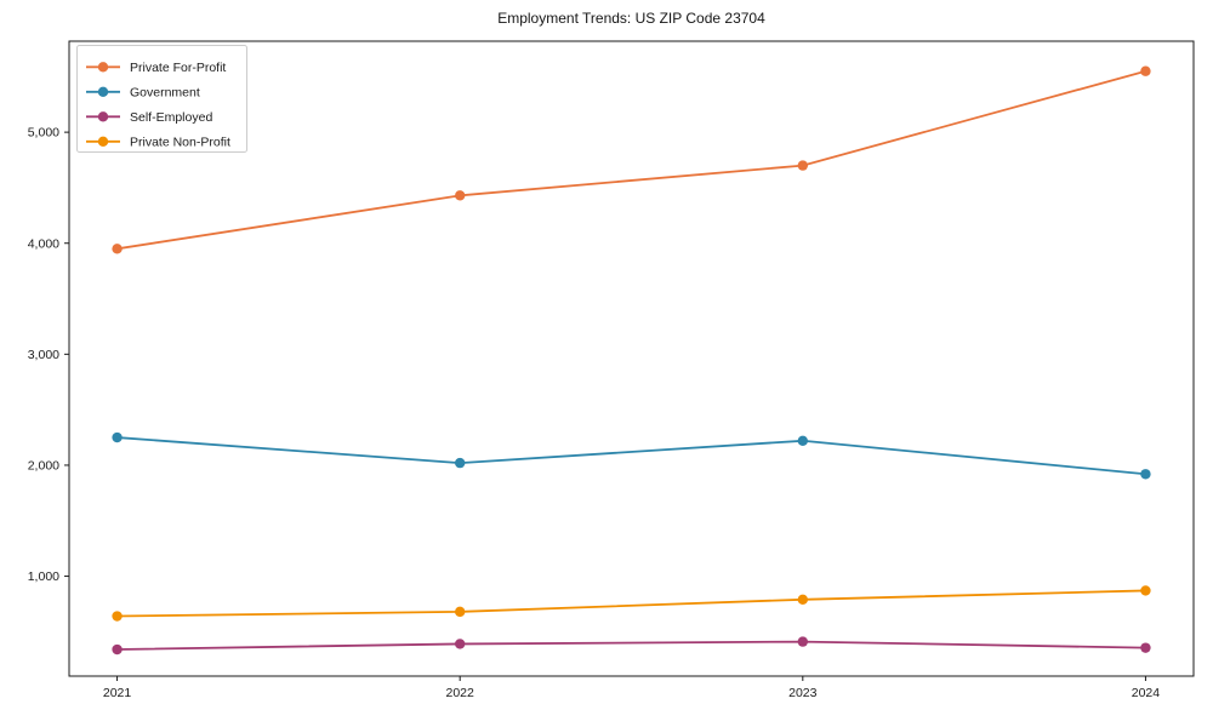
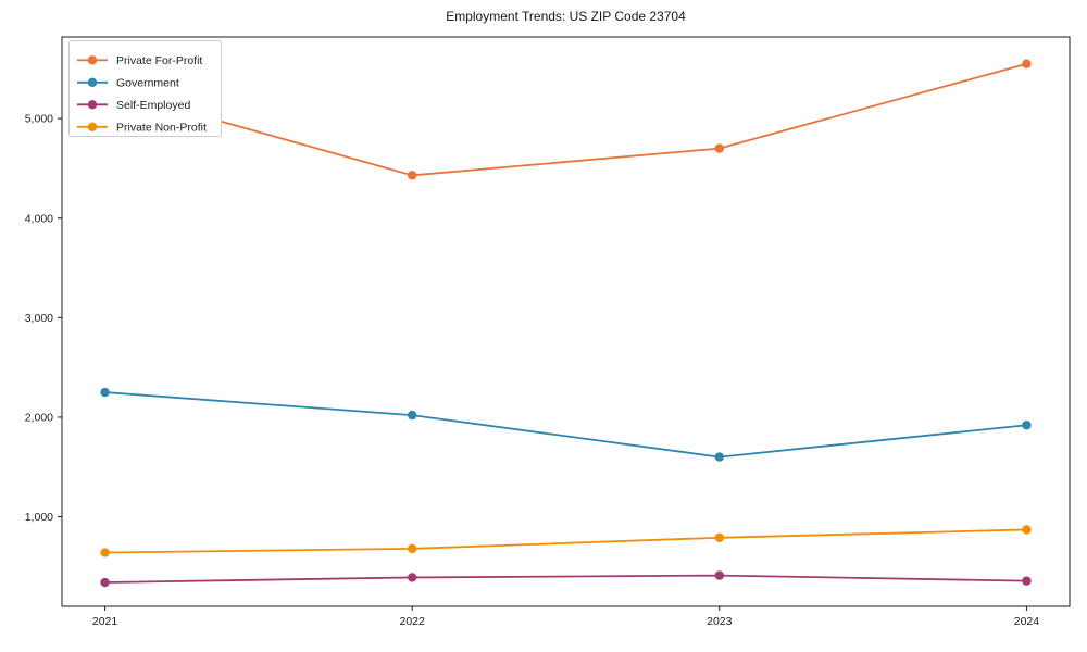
Private For-Profit/2021: 4000 -> 5300
Government/2023: 2200 -> 1600
